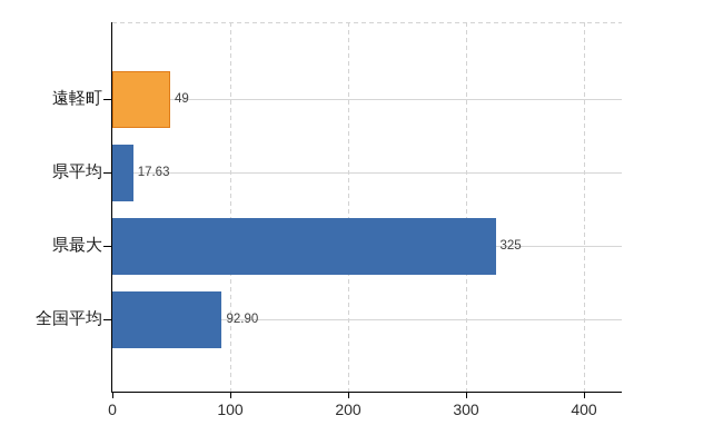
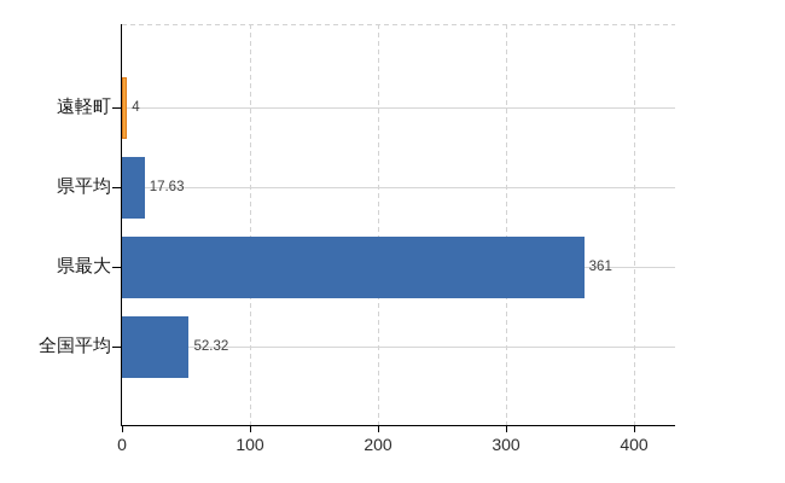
遠軽町: 49 -> 4
県最大: 325 -> 361
全国平均: 92.90 -> 52.32
